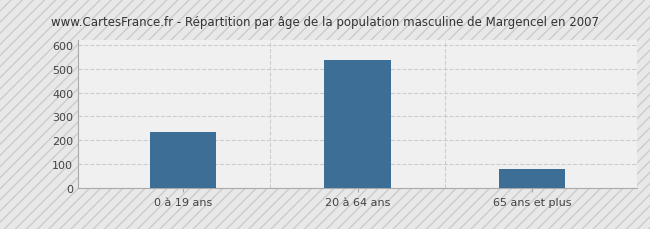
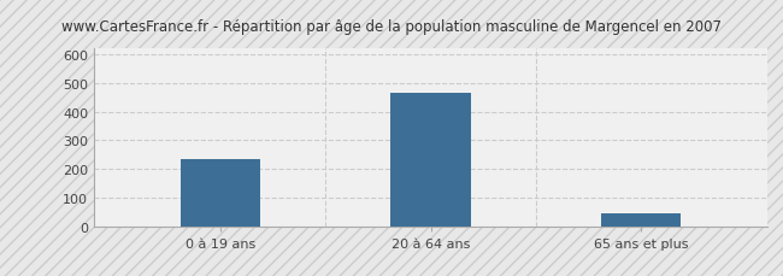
20 à 64 ans: 537 -> 465
65 ans et plus: 80 -> 45
